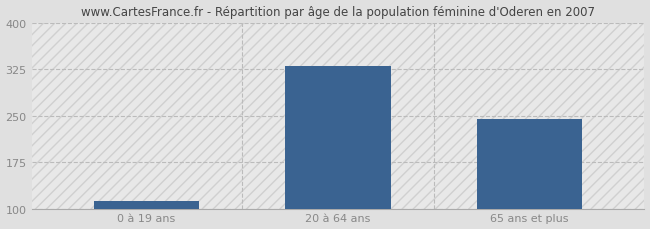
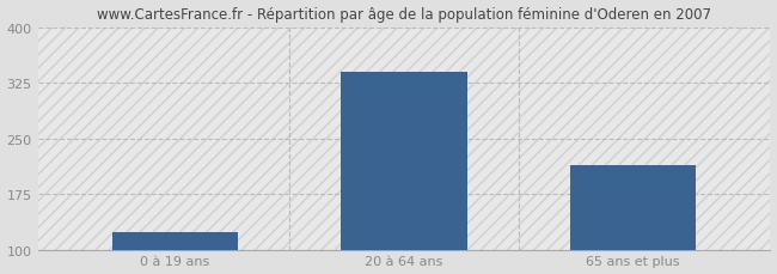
0 à 19 ans: 112 -> 124
20 à 64 ans: 330 -> 340
65 ans et plus: 245 -> 214
